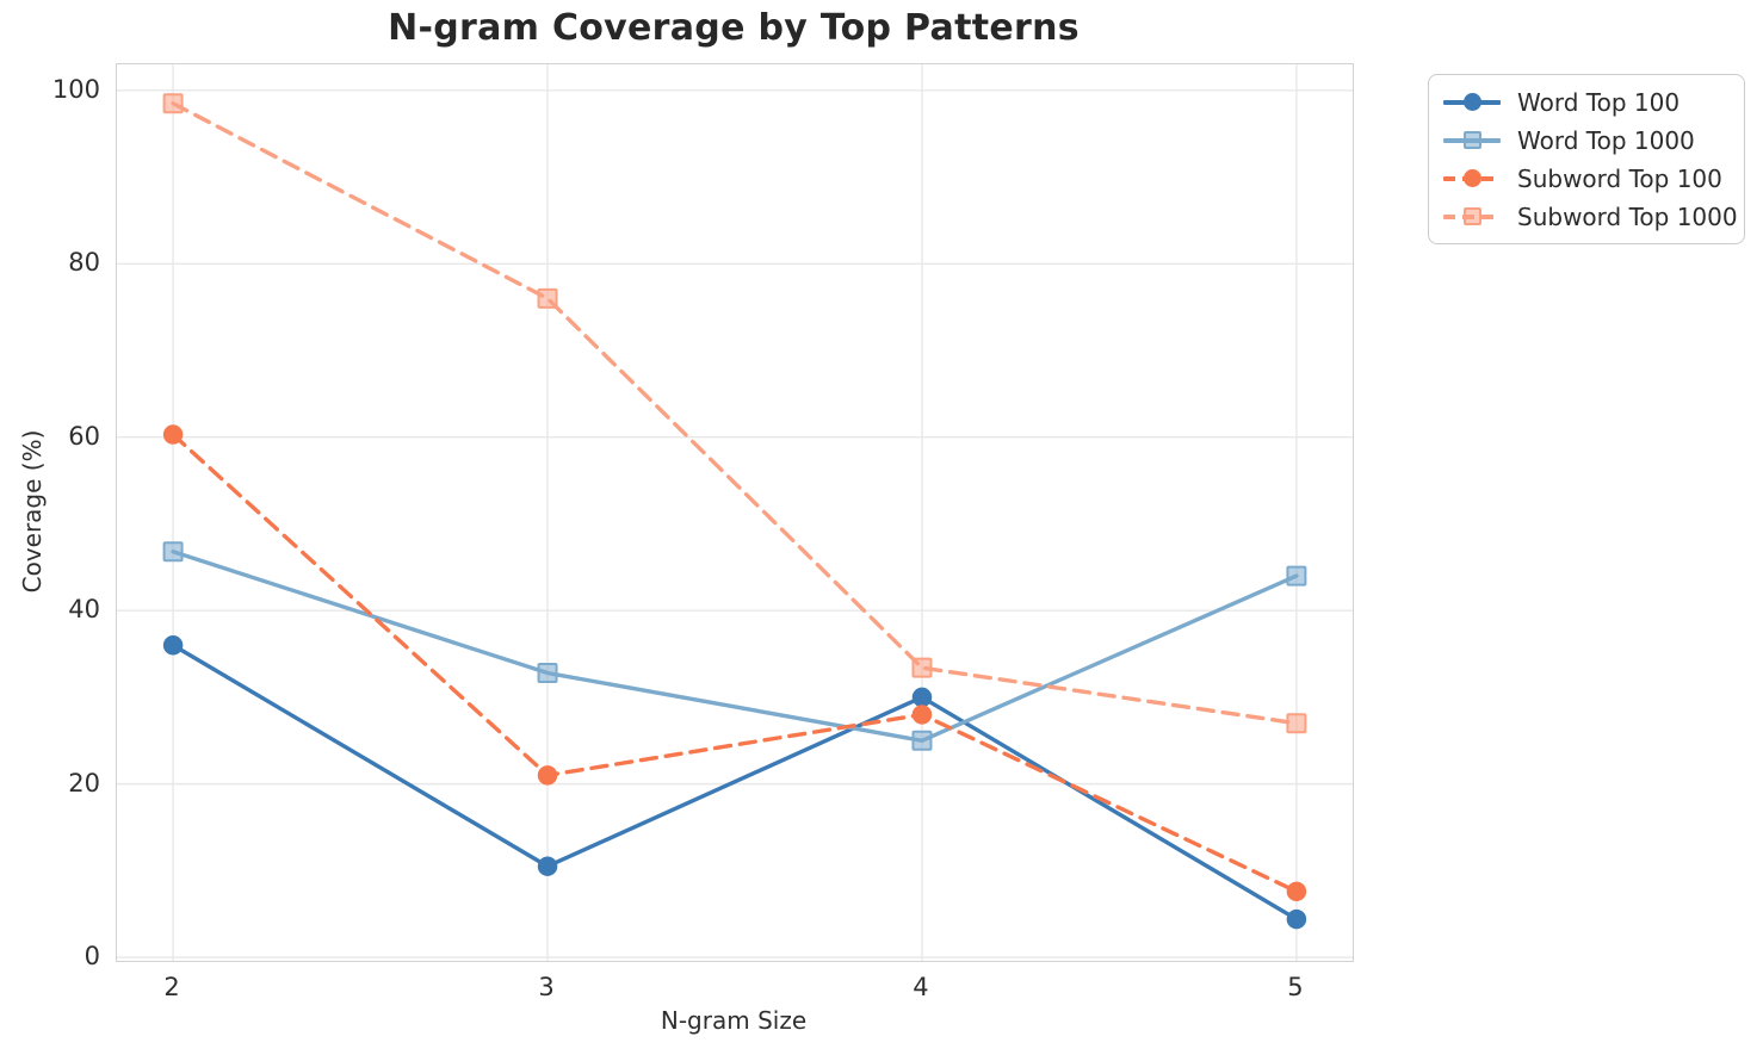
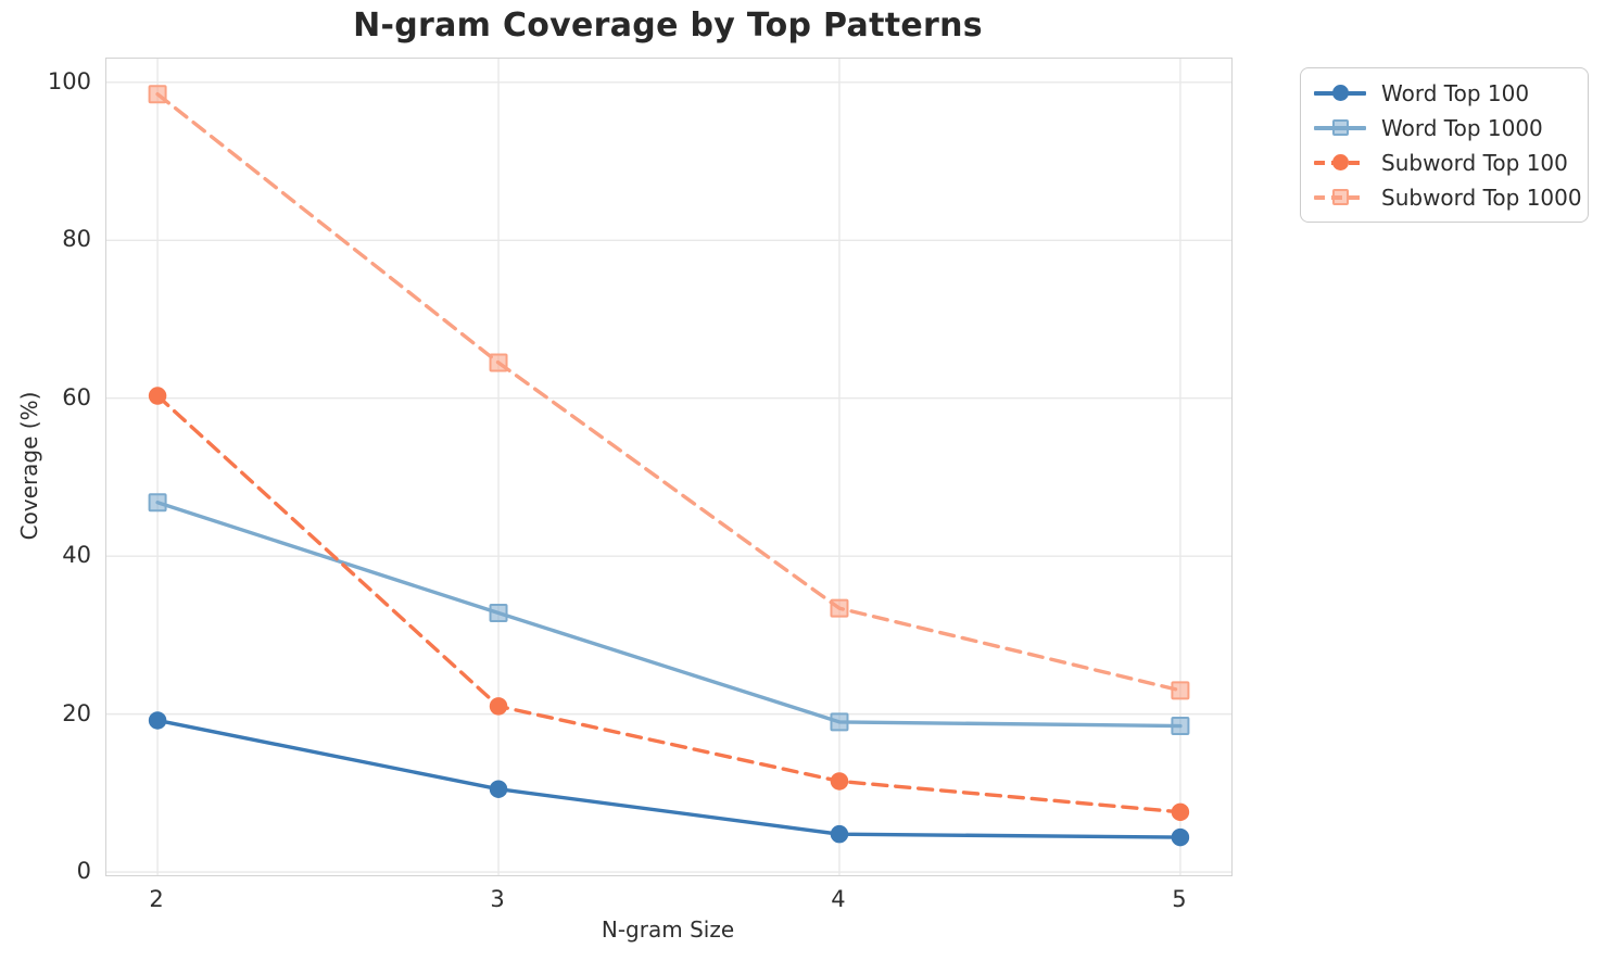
Word Top 100/2: 36 -> 19
Subword Top 1000/3: 76 -> 64
Word Top 100/4: 30 -> 5
Word Top 1000/4: 25 -> 19
Subword Top 100/4: 28 -> 12
Word Top 1000/5: 44 -> 18
Subword Top 1000/5: 27 -> 23
